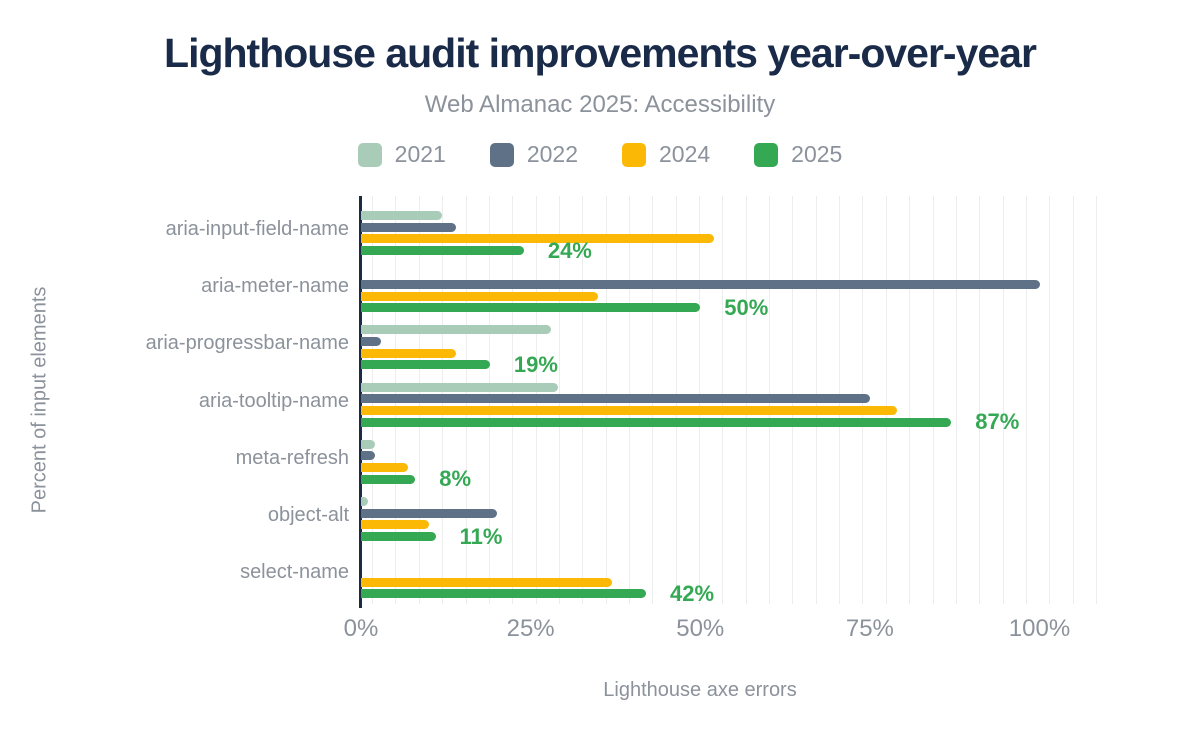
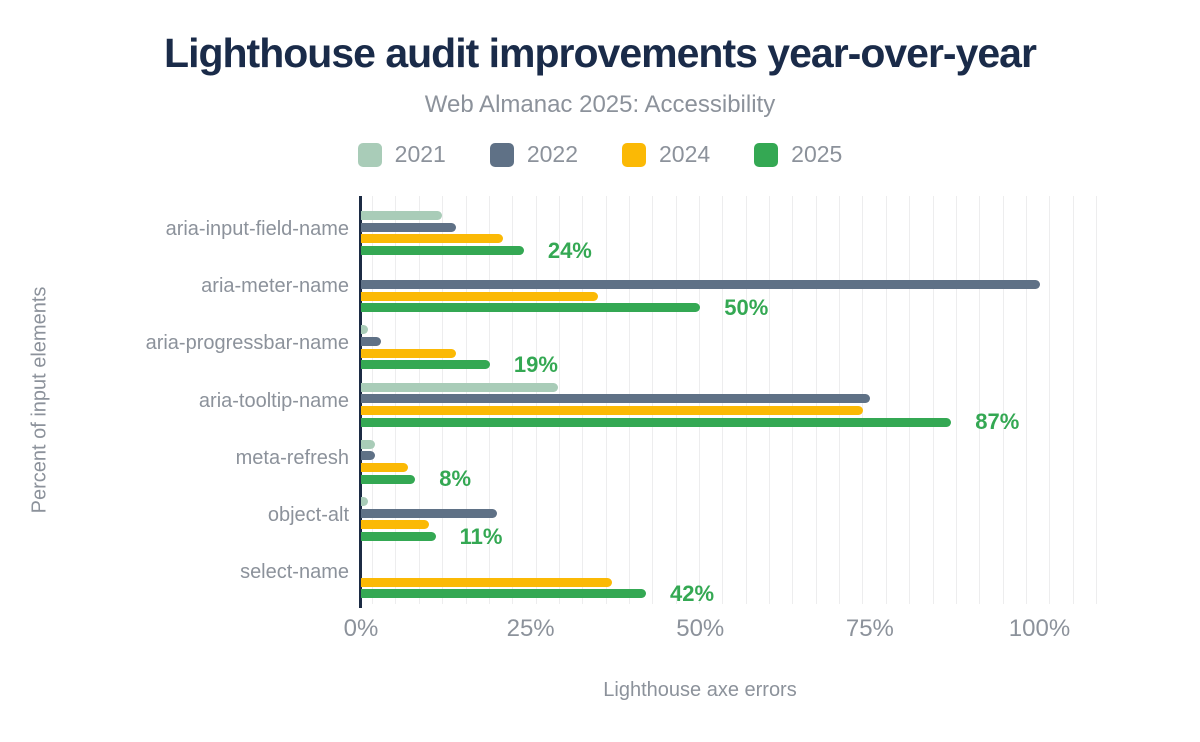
2024/aria-input-field-name: 52% -> 21%
2021/aria-progressbar-name: 28% -> 1%
2024/aria-tooltip-name: 79% -> 74%
